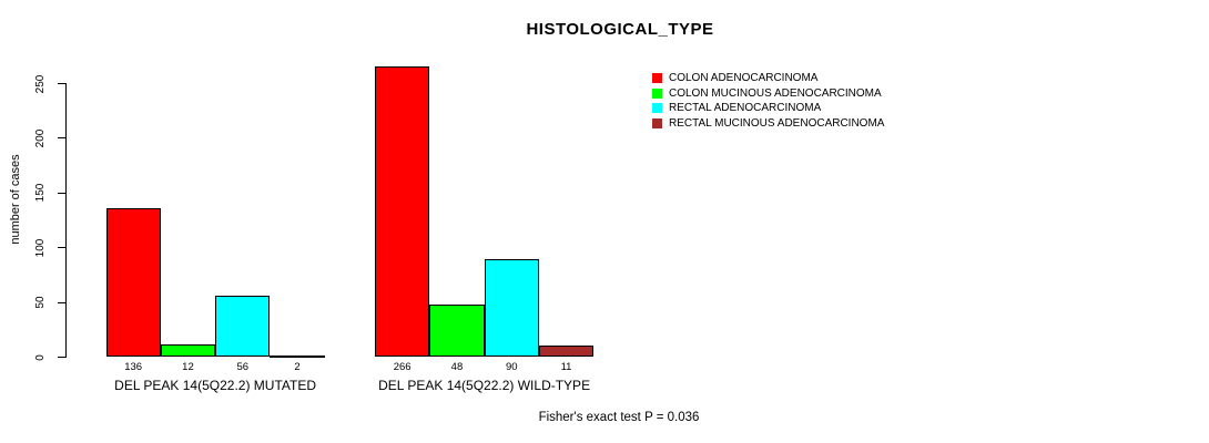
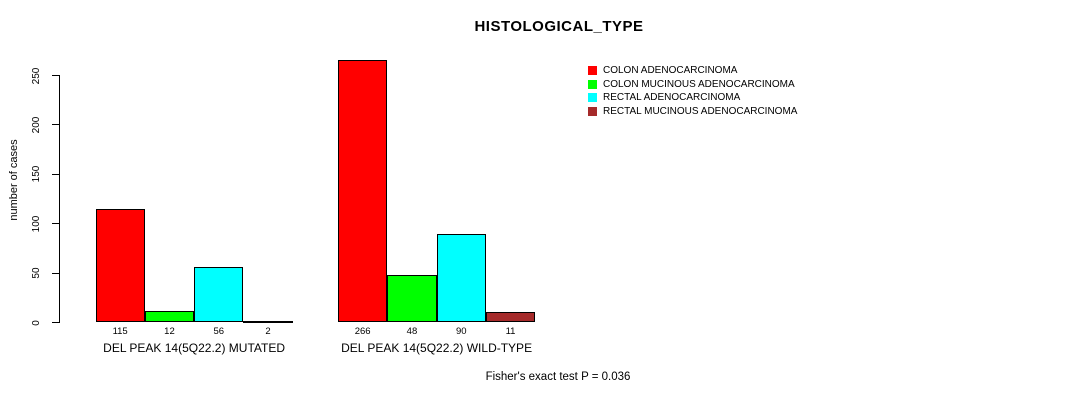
COLON ADENOCARCINOMA/DEL PEAK 14(5Q22.2) MUTATED: 136 -> 115
